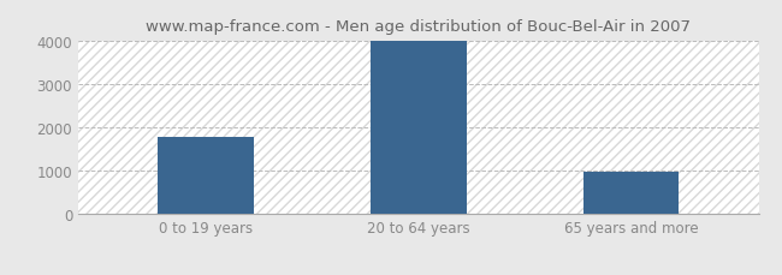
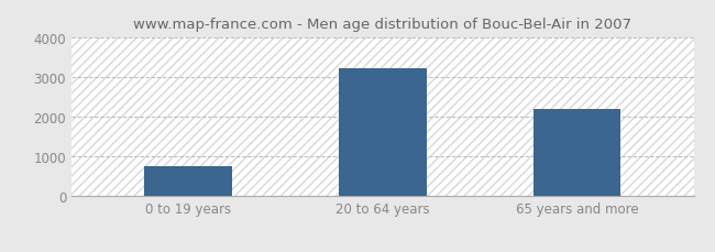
0 to 19 years: 1780 -> 750
20 to 64 years: 4000 -> 3200
65 years and more: 970 -> 2200
